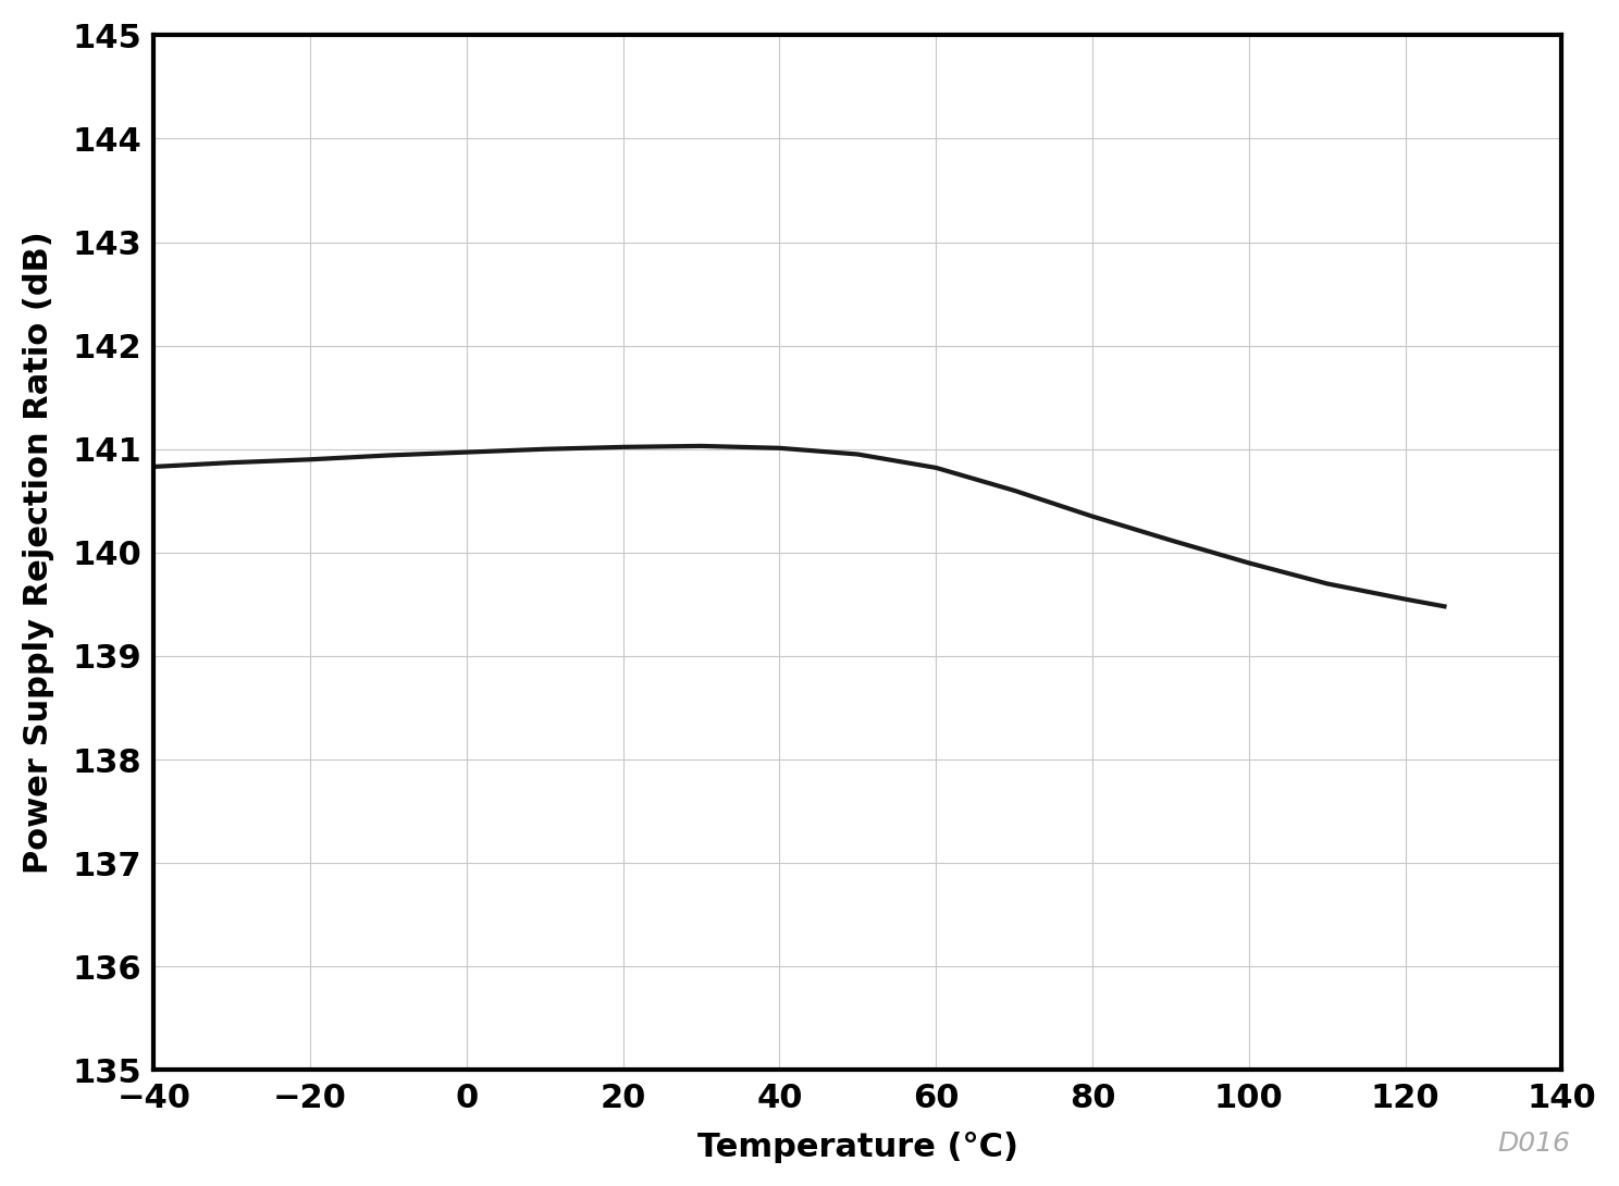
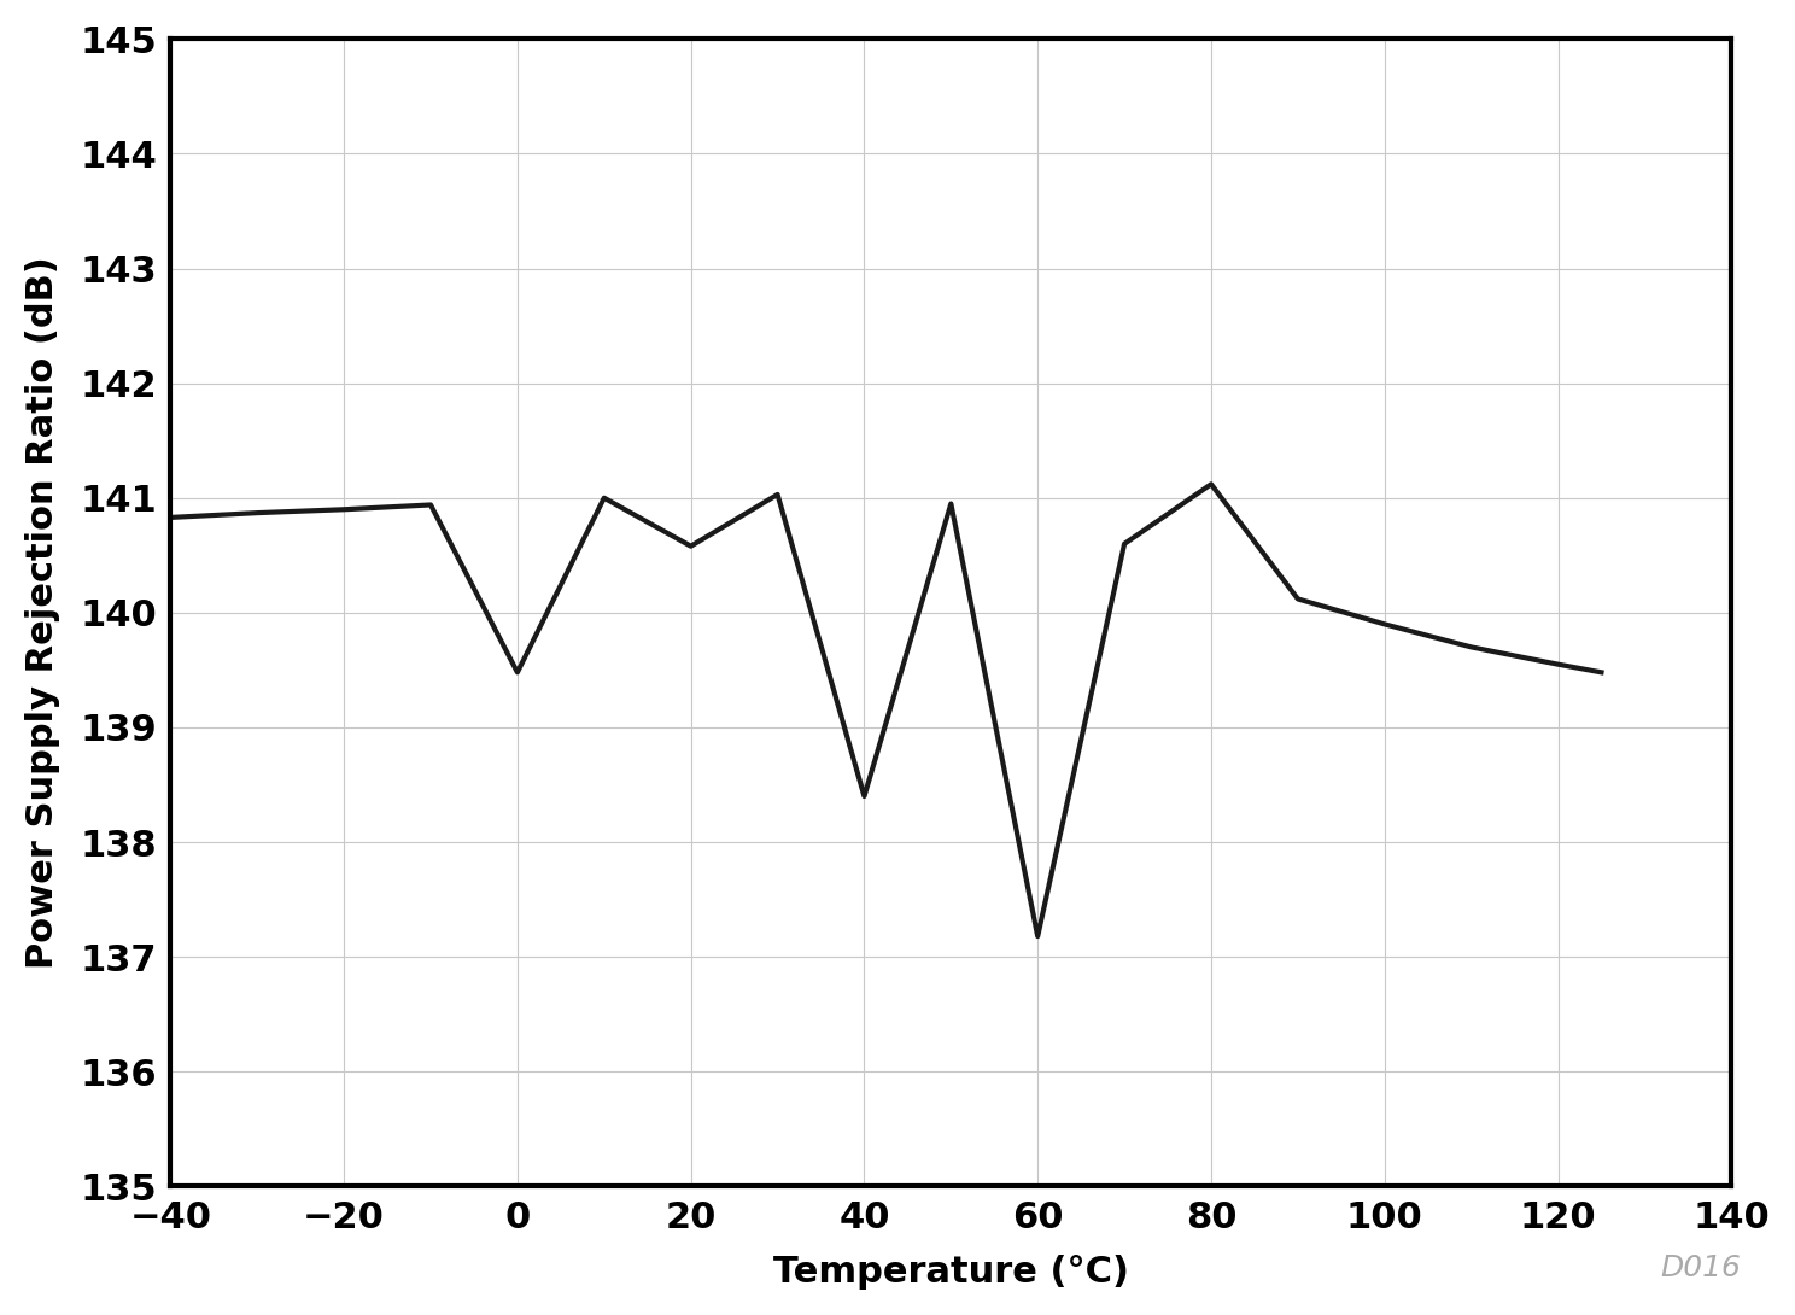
0: 140.97 -> 139.48
20: 141.02 -> 140.58
40: 141.01 -> 138.40
60: 140.82 -> 137.18
80: 140.35 -> 141.12
